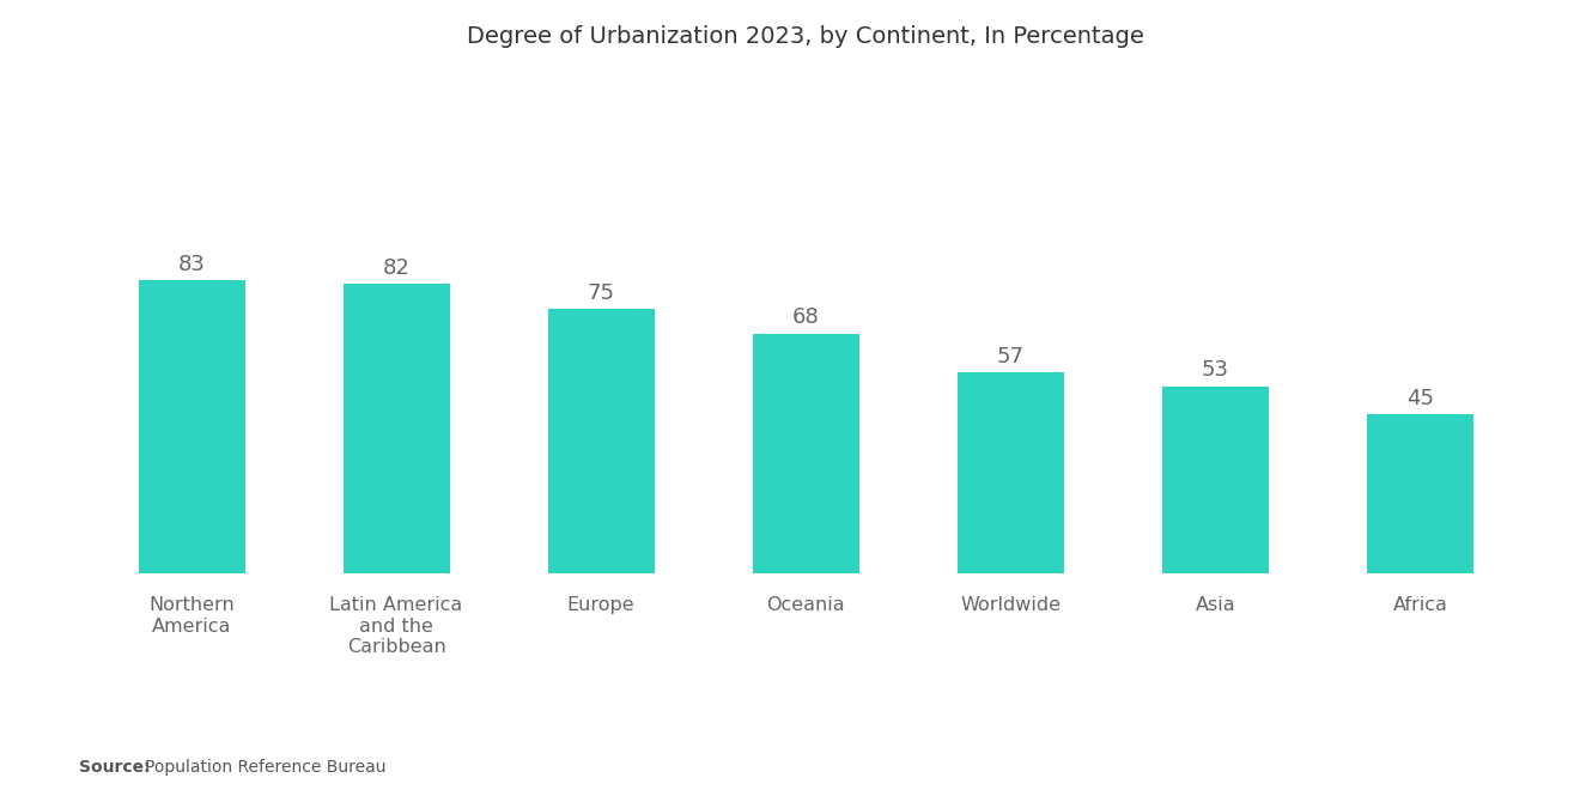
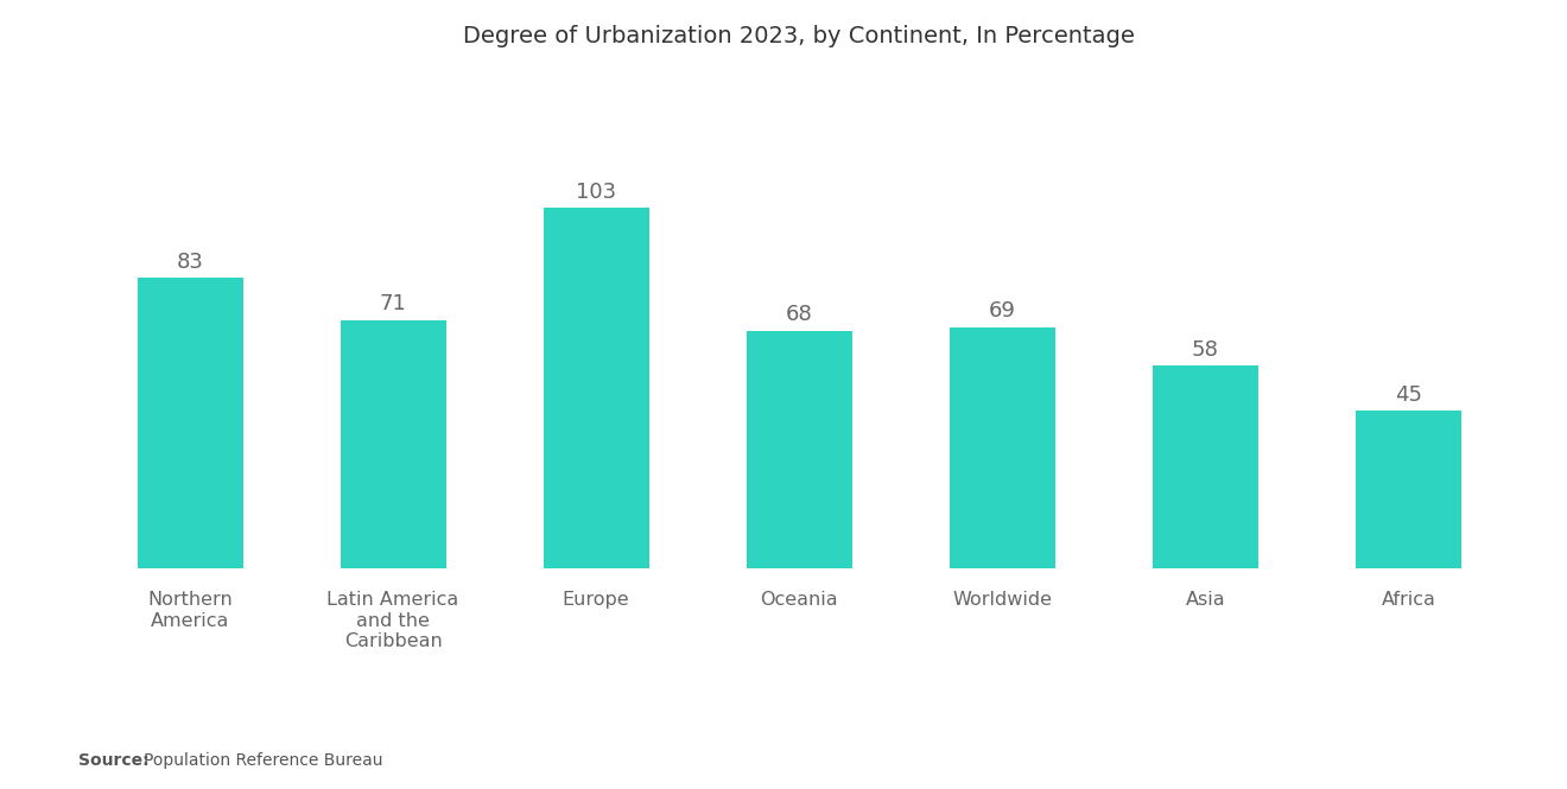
Latin America and the Caribbean: 82 -> 71
Europe: 75 -> 103
Worldwide: 57 -> 69
Asia: 53 -> 58
